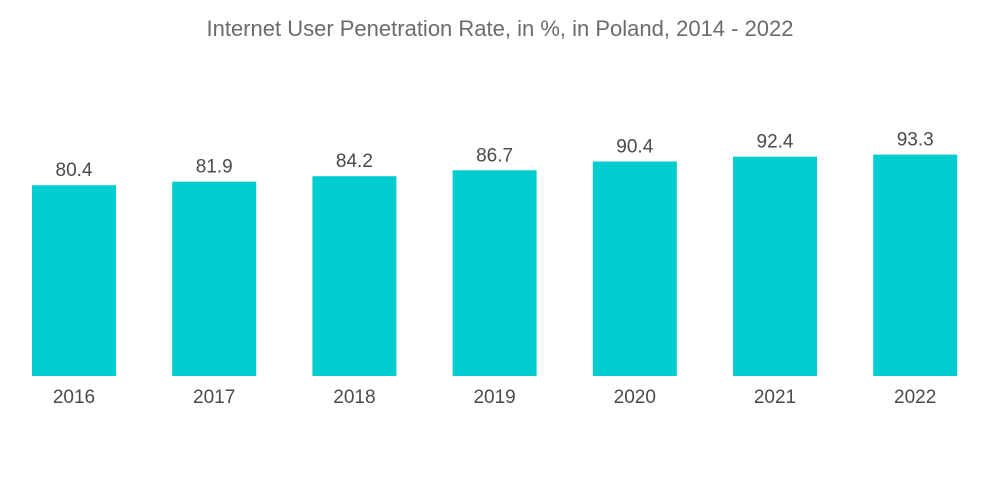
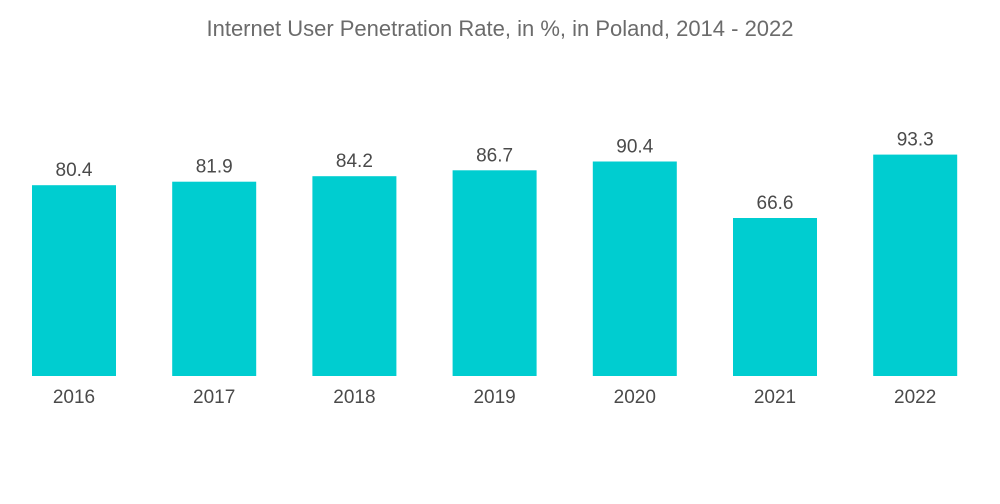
2021: 92.4 -> 66.6
